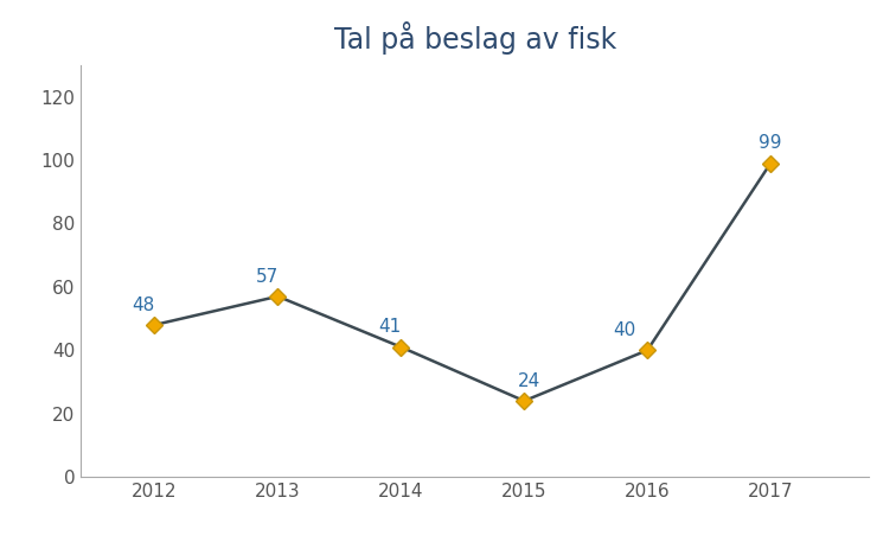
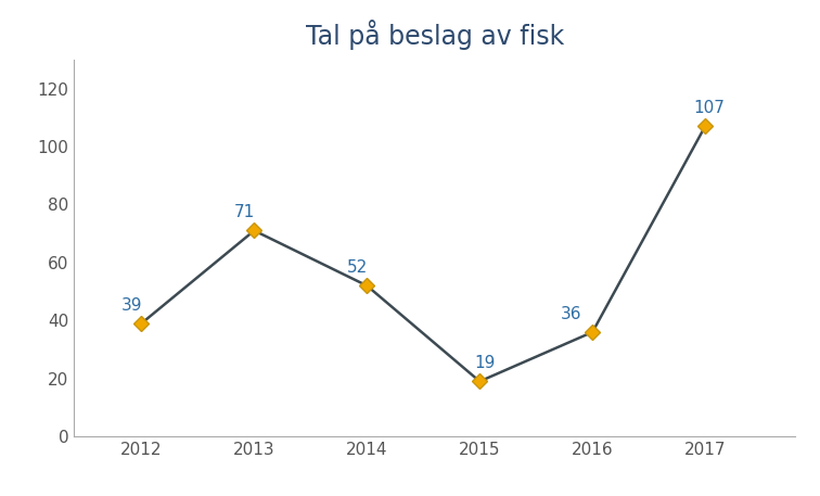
2012: 48 -> 39
2013: 57 -> 71
2014: 41 -> 52
2015: 24 -> 19
2016: 40 -> 36
2017: 99 -> 107
